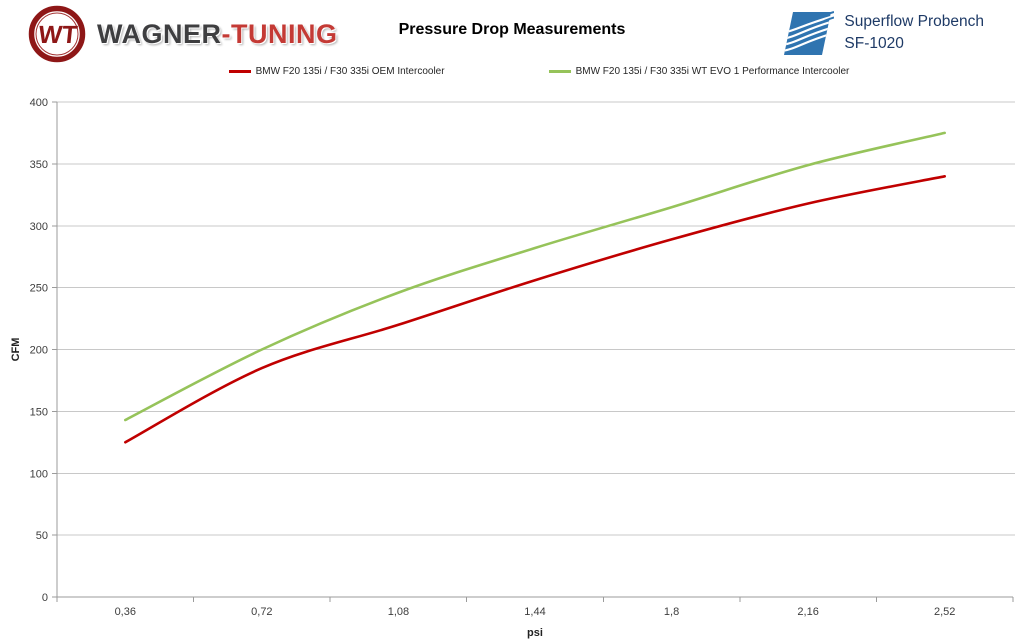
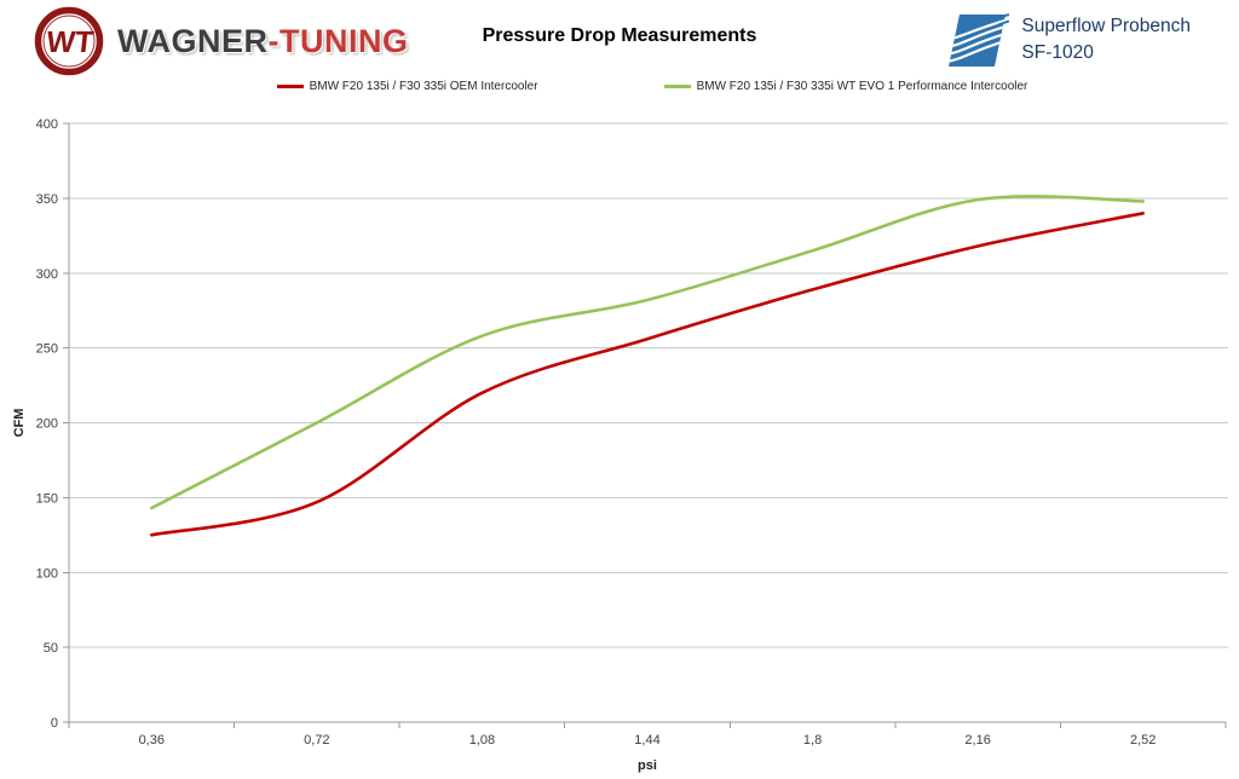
BMW F20 135i / F30 335i OEM Intercooler/0,72: 185 -> 147
BMW F20 135i / F30 335i WT EVO 1 Performance Intercooler/1,08: 246 -> 258
BMW F20 135i / F30 335i WT EVO 1 Performance Intercooler/2,52: 375 -> 348
